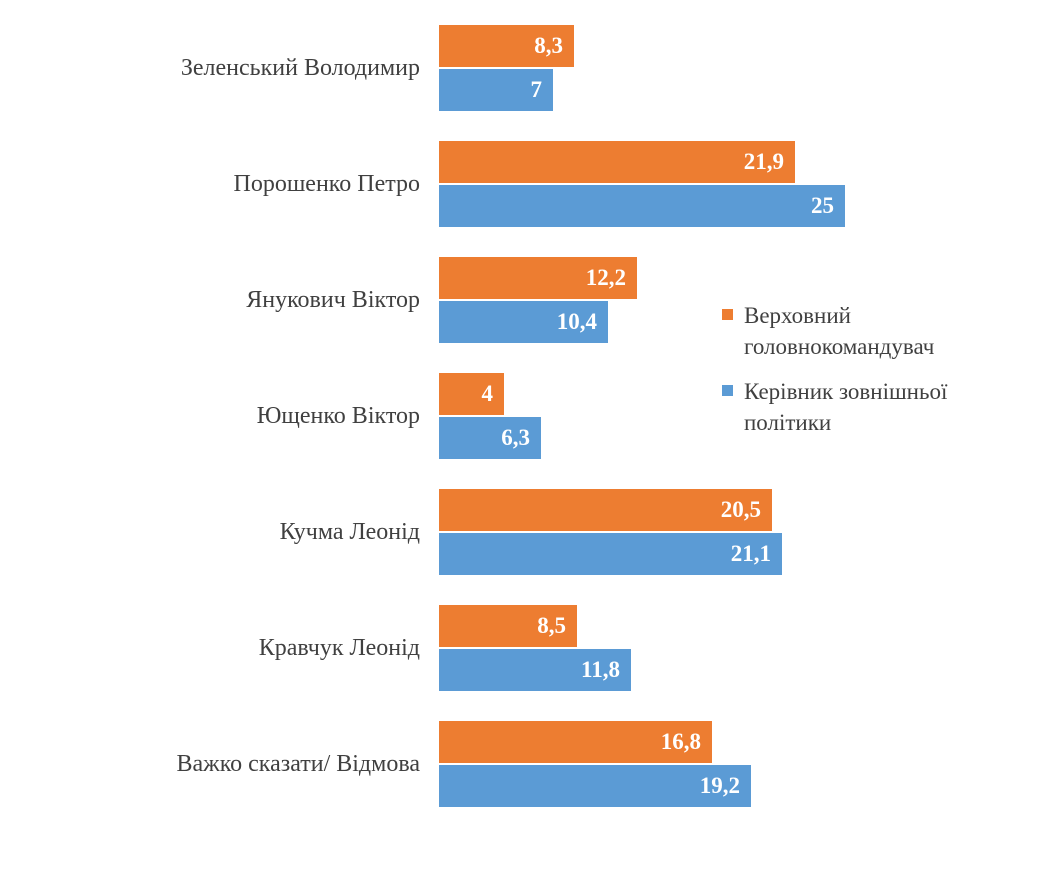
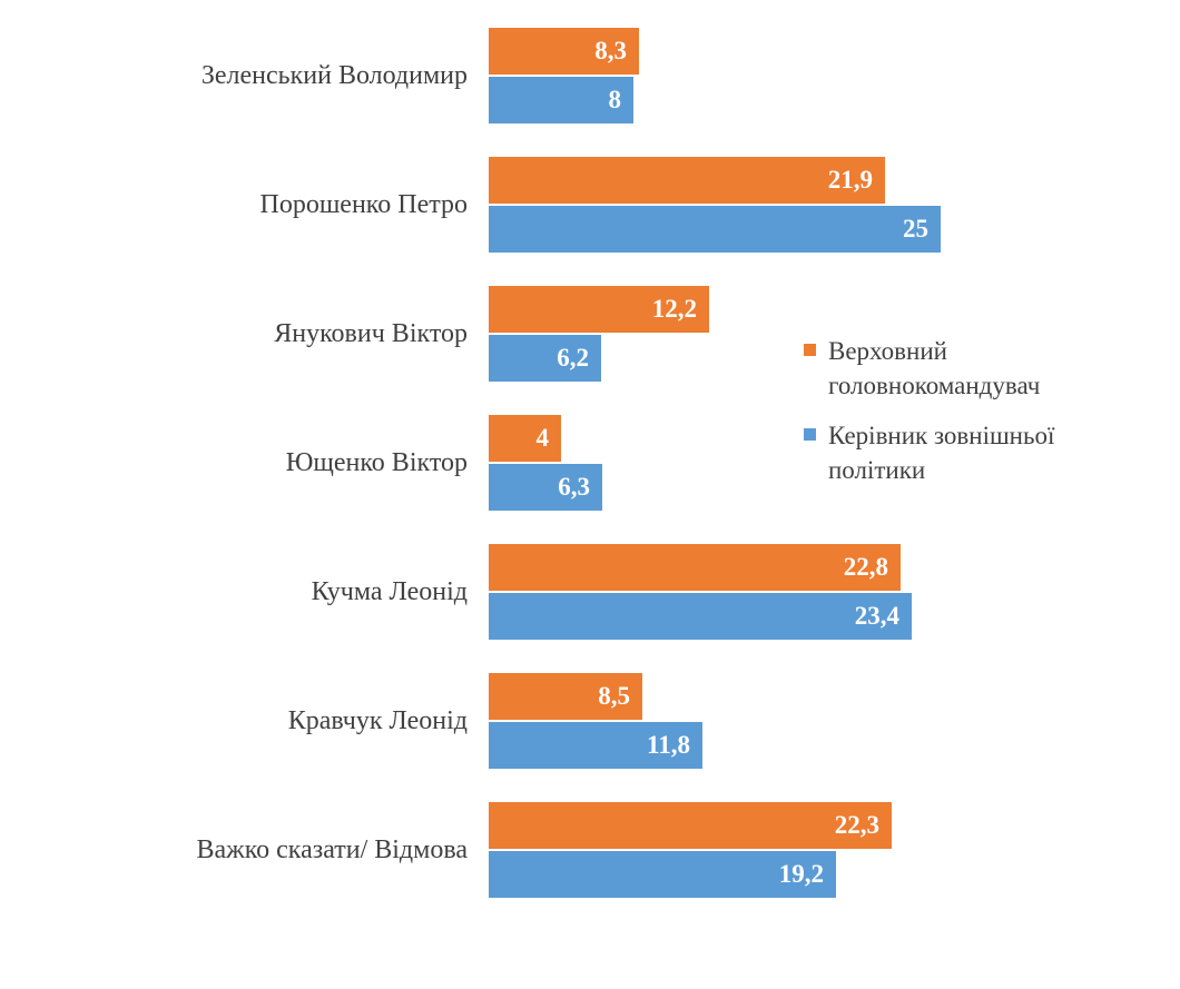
Керівник зовнішньої політики/Зеленський Володимир: 7 -> 8
Керівник зовнішньої політики/Янукович Віктор: 10,4 -> 6,2
Верховний головнокомандувач/Кучма Леонід: 20,5 -> 22,8
Керівник зовнішньої політики/Кучма Леонід: 21,1 -> 23,4
Верховний головнокомандувач/Важко сказати/ Відмова: 16,8 -> 22,3
